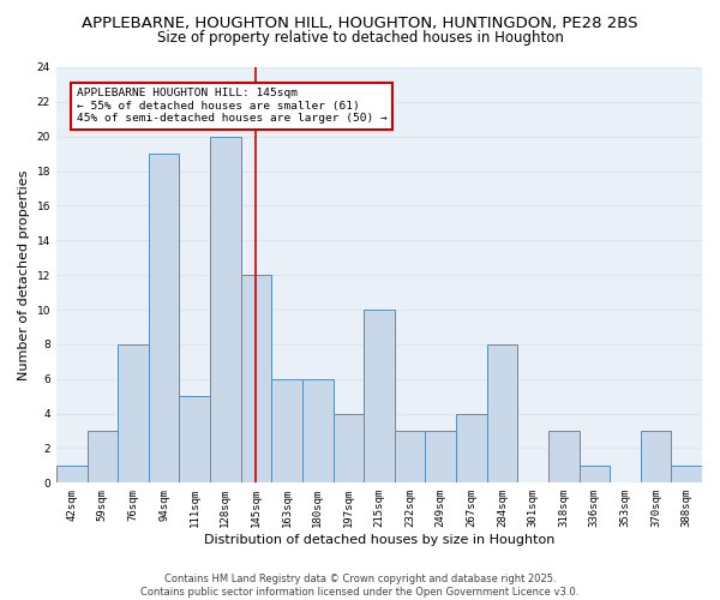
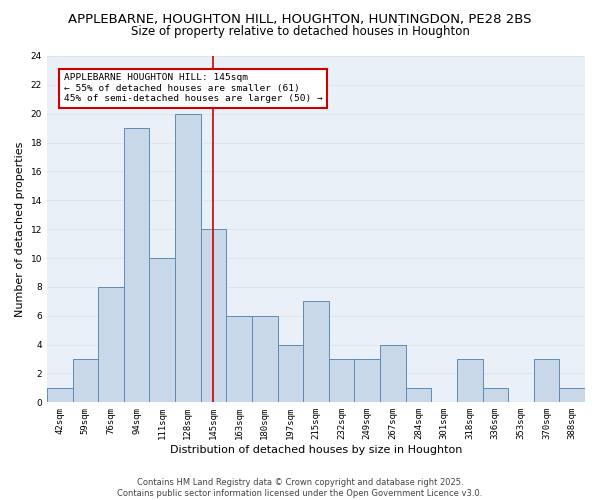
111sqm: 5 -> 10
215sqm: 10 -> 7
284sqm: 8 -> 1
